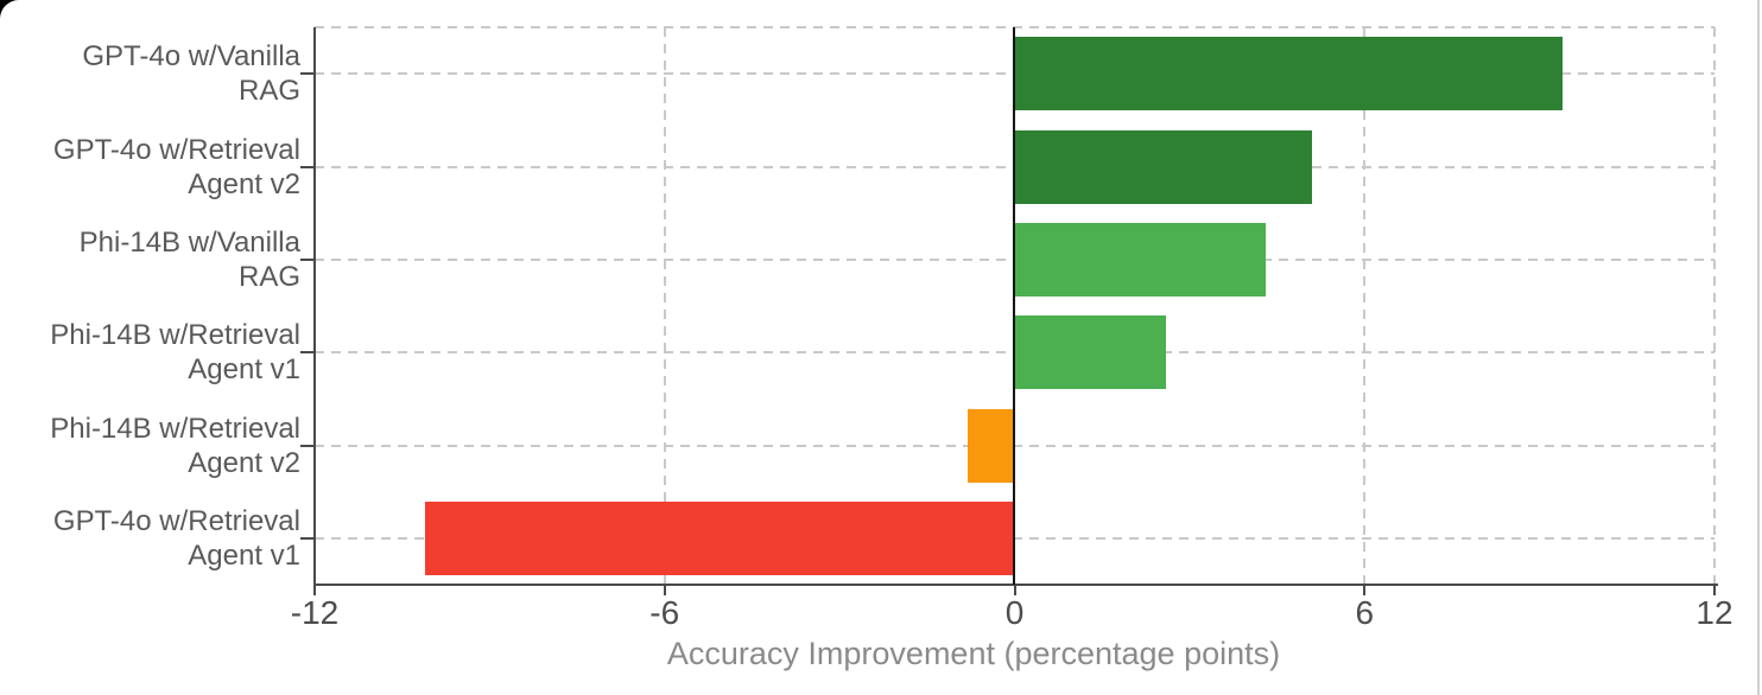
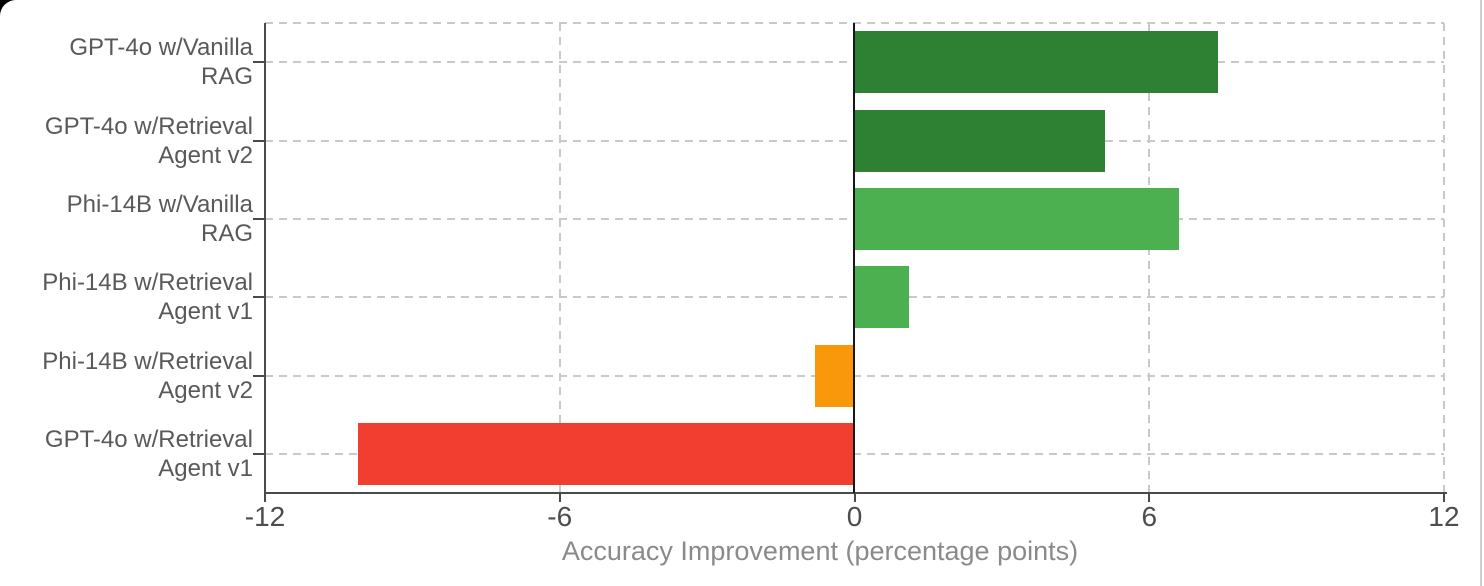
GPT-4o w/Vanilla RAG: 9.4 -> 7.4
Phi-14B w/Vanilla RAG: 4.3 -> 6.6
Phi-14B w/Retrieval Agent v1: 2.6 -> 1.1
